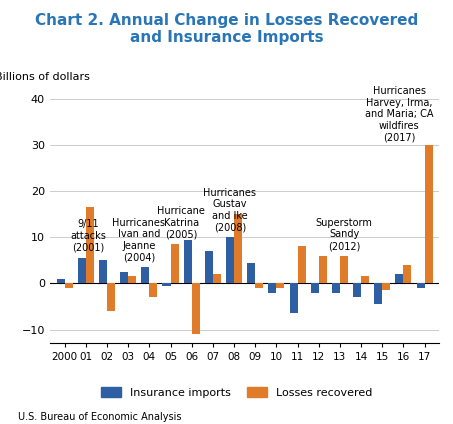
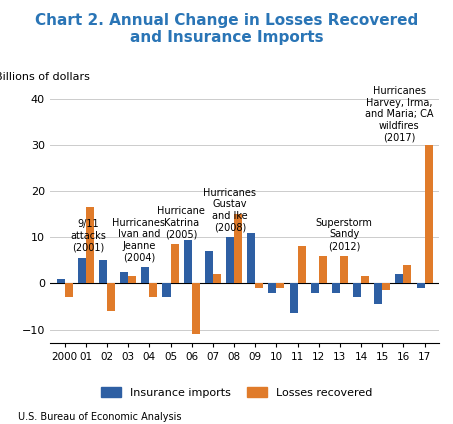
Losses recovered/2000: -1.0 -> -3.0
Insurance imports/05: -0.5 -> -3.0
Insurance imports/09: 4.5 -> 11.0
